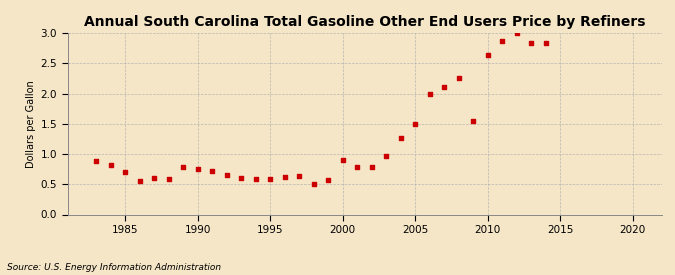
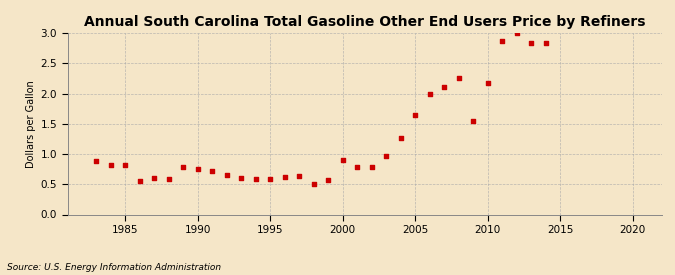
1985: 0.70 -> 0.81
2005: 1.50 -> 1.65
2010: 2.64 -> 2.18
